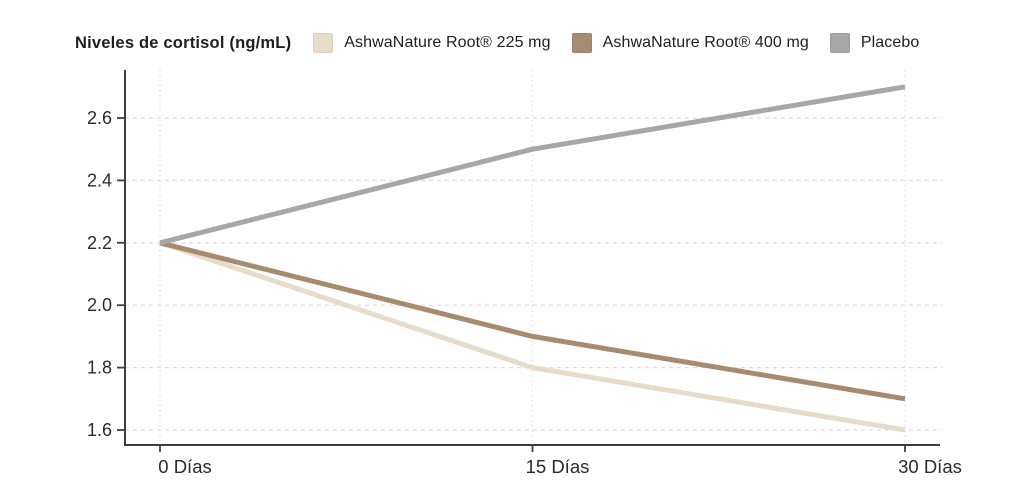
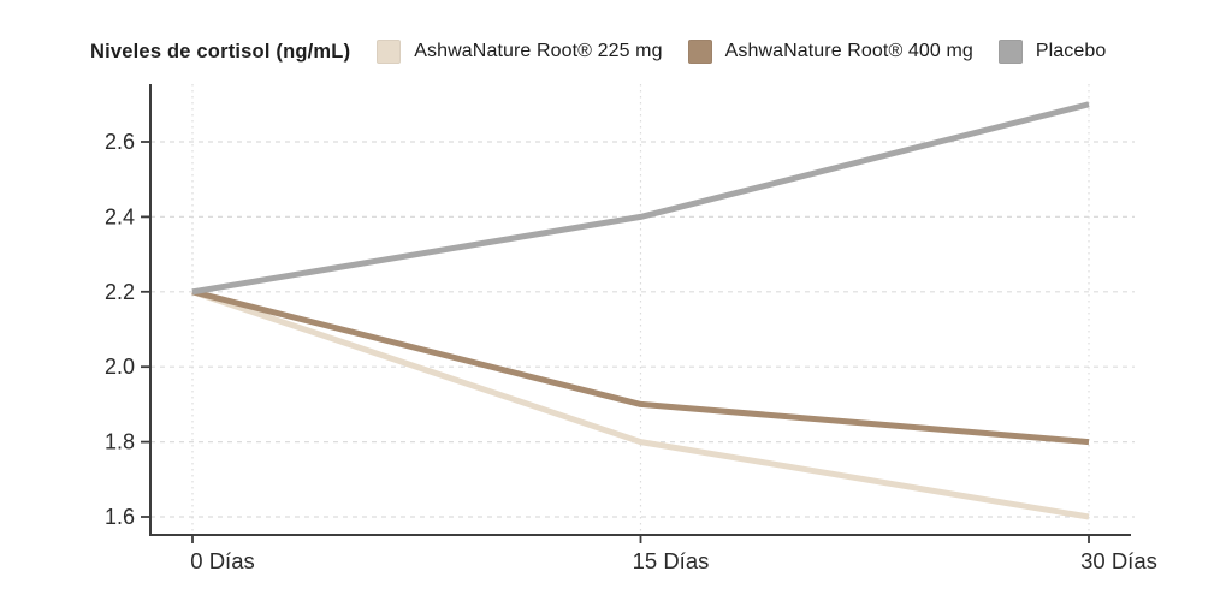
Placebo/15 Días: 2.5 -> 2.4
AshwaNature Root® 400 mg/30 Días: 1.7 -> 1.8
